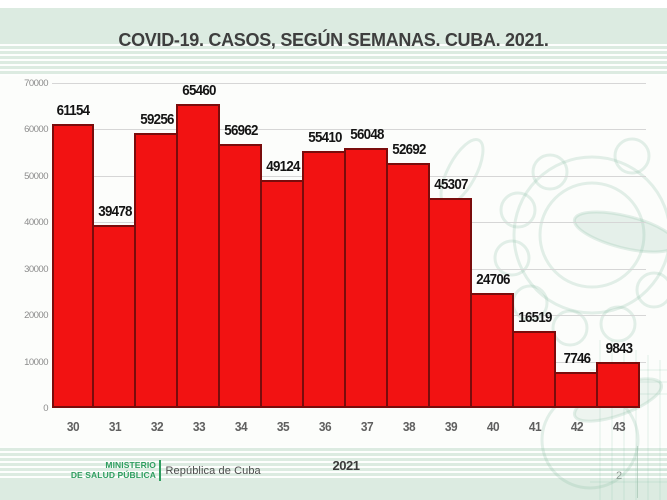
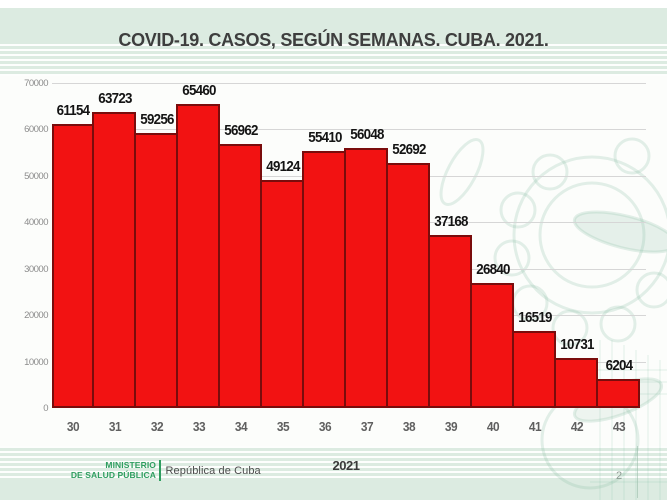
31: 39478 -> 63723
39: 45307 -> 37168
40: 24706 -> 26840
42: 7746 -> 10731
43: 9843 -> 6204
